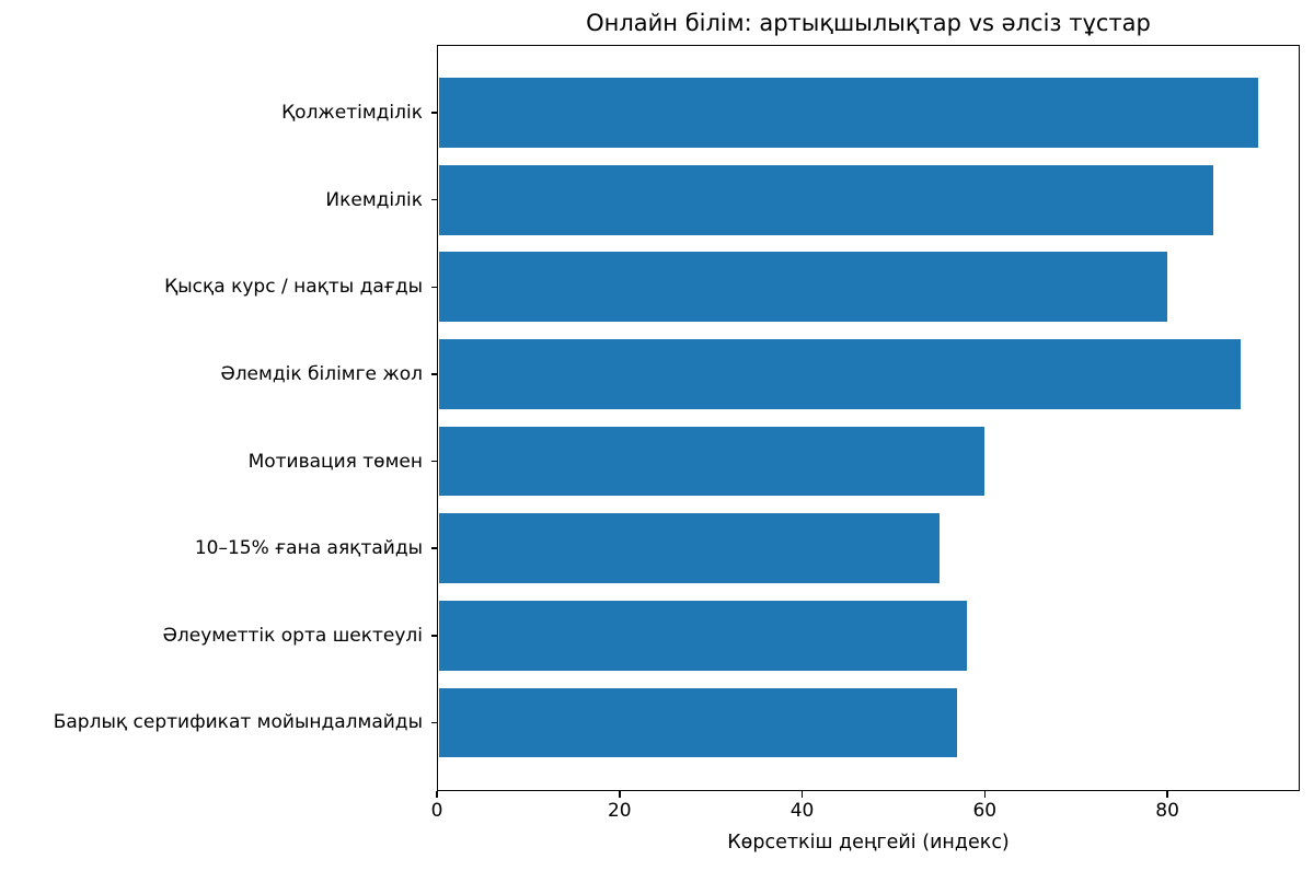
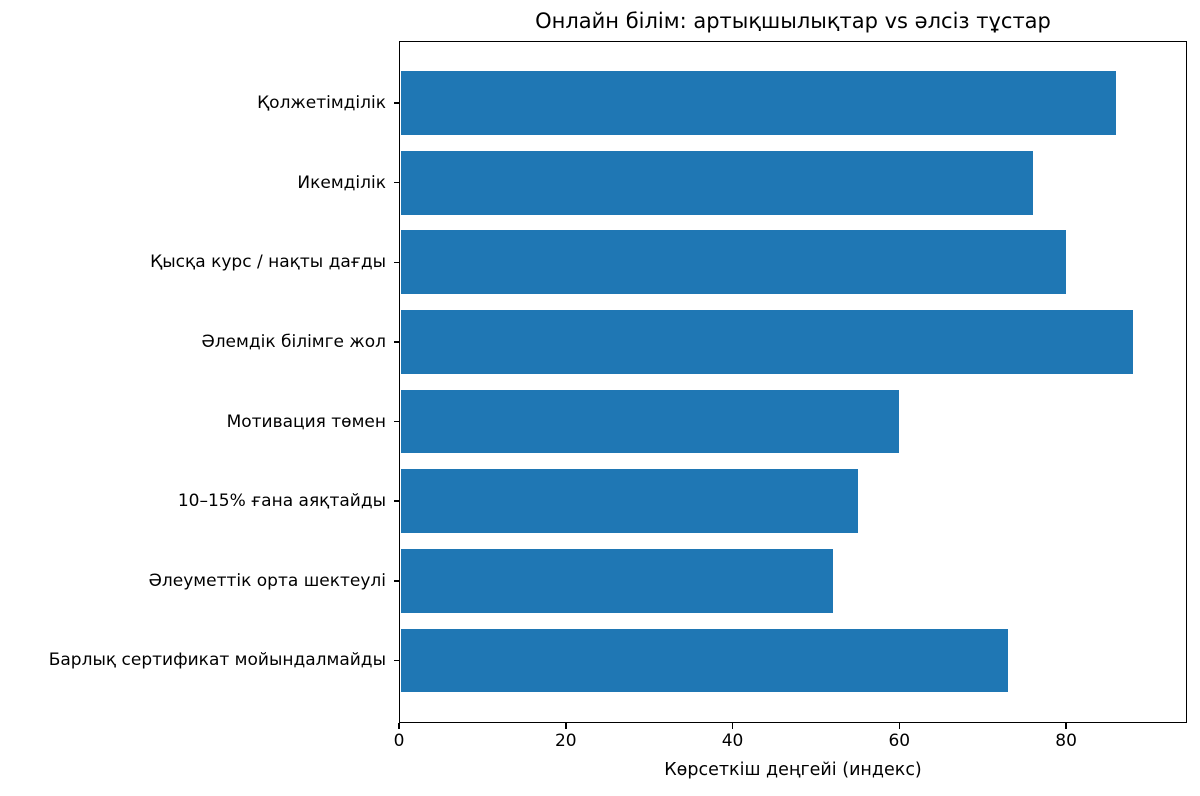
Қолжетімділік: 90 -> 86
Икемділік: 85 -> 76
Әлеуметтік орта шектеулі: 58 -> 52
Барлық сертификат мойындалмайды: 57 -> 73
